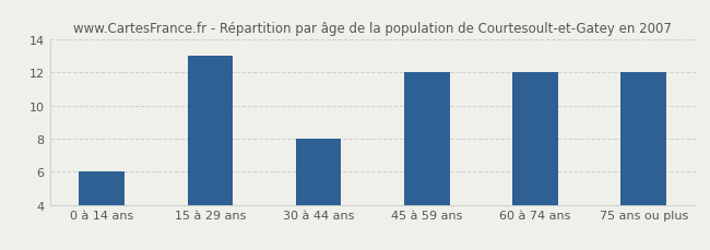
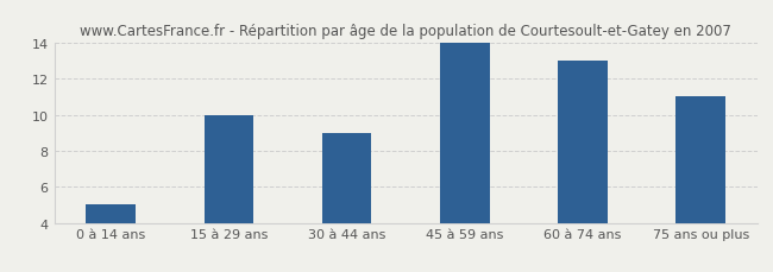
0 à 14 ans: 6 -> 5
15 à 29 ans: 13 -> 10
30 à 44 ans: 8 -> 9
45 à 59 ans: 12 -> 14
60 à 74 ans: 12 -> 13
75 ans ou plus: 12 -> 11
